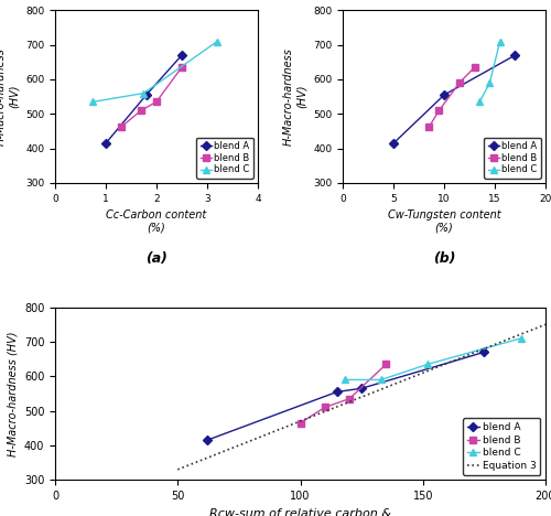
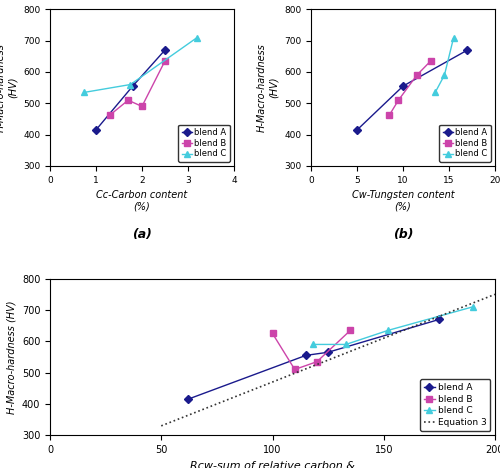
blend B/2: 535 -> 490
blend B/100: 465 -> 625
